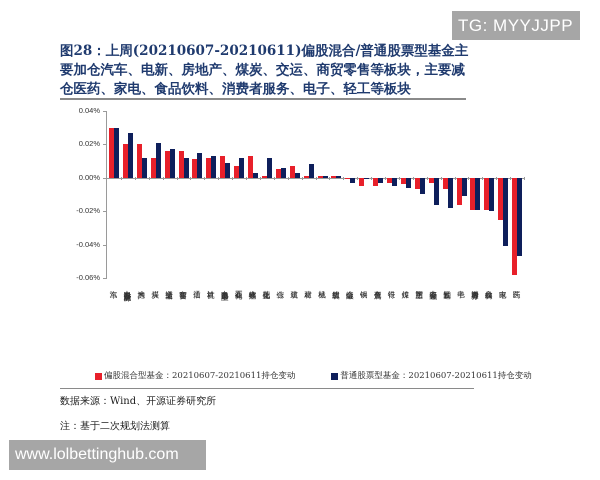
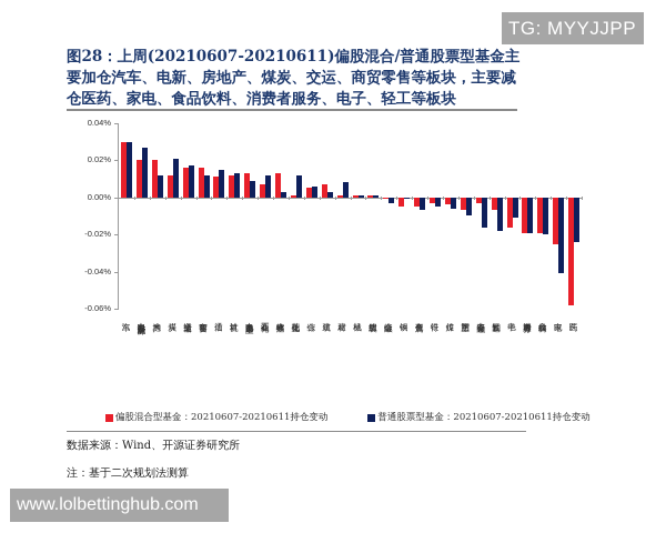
普通股票型基金：20210607-20210611持仓变动/有色金属: -0.003% -> -0.007%
普通股票型基金：20210607-20210611持仓变动/医药: -0.047% -> -0.024%
